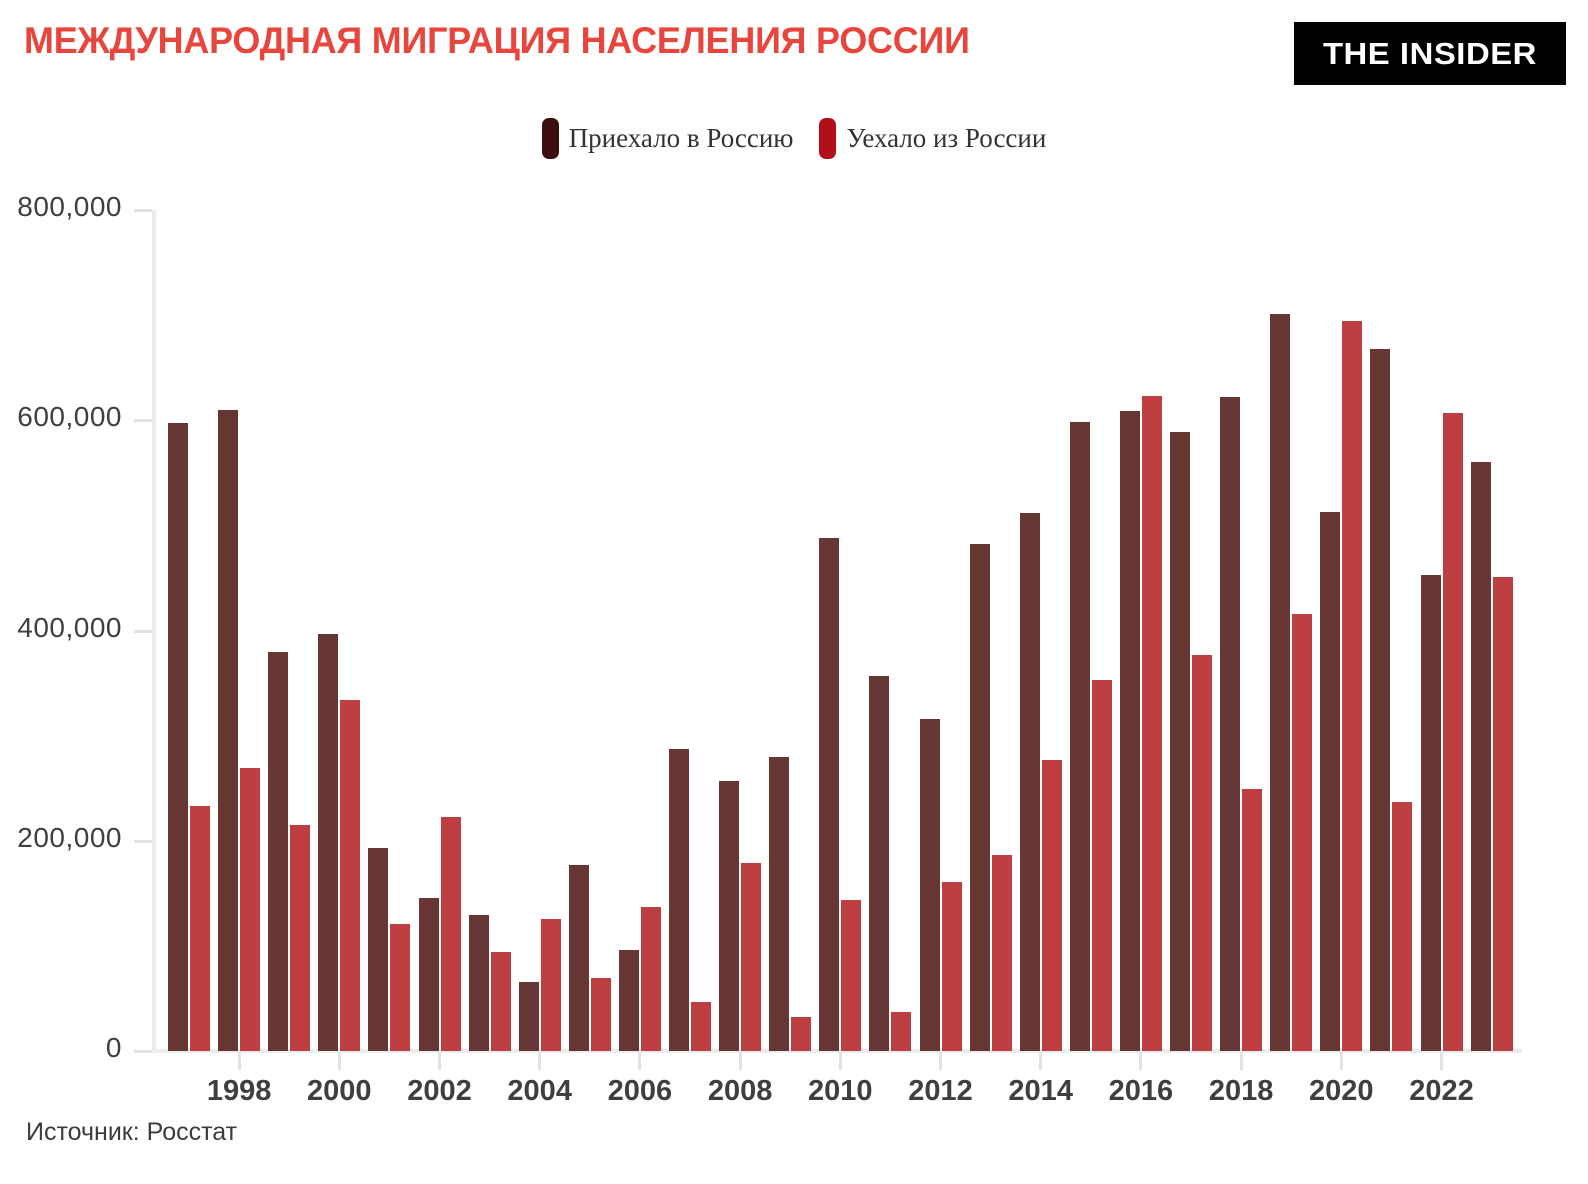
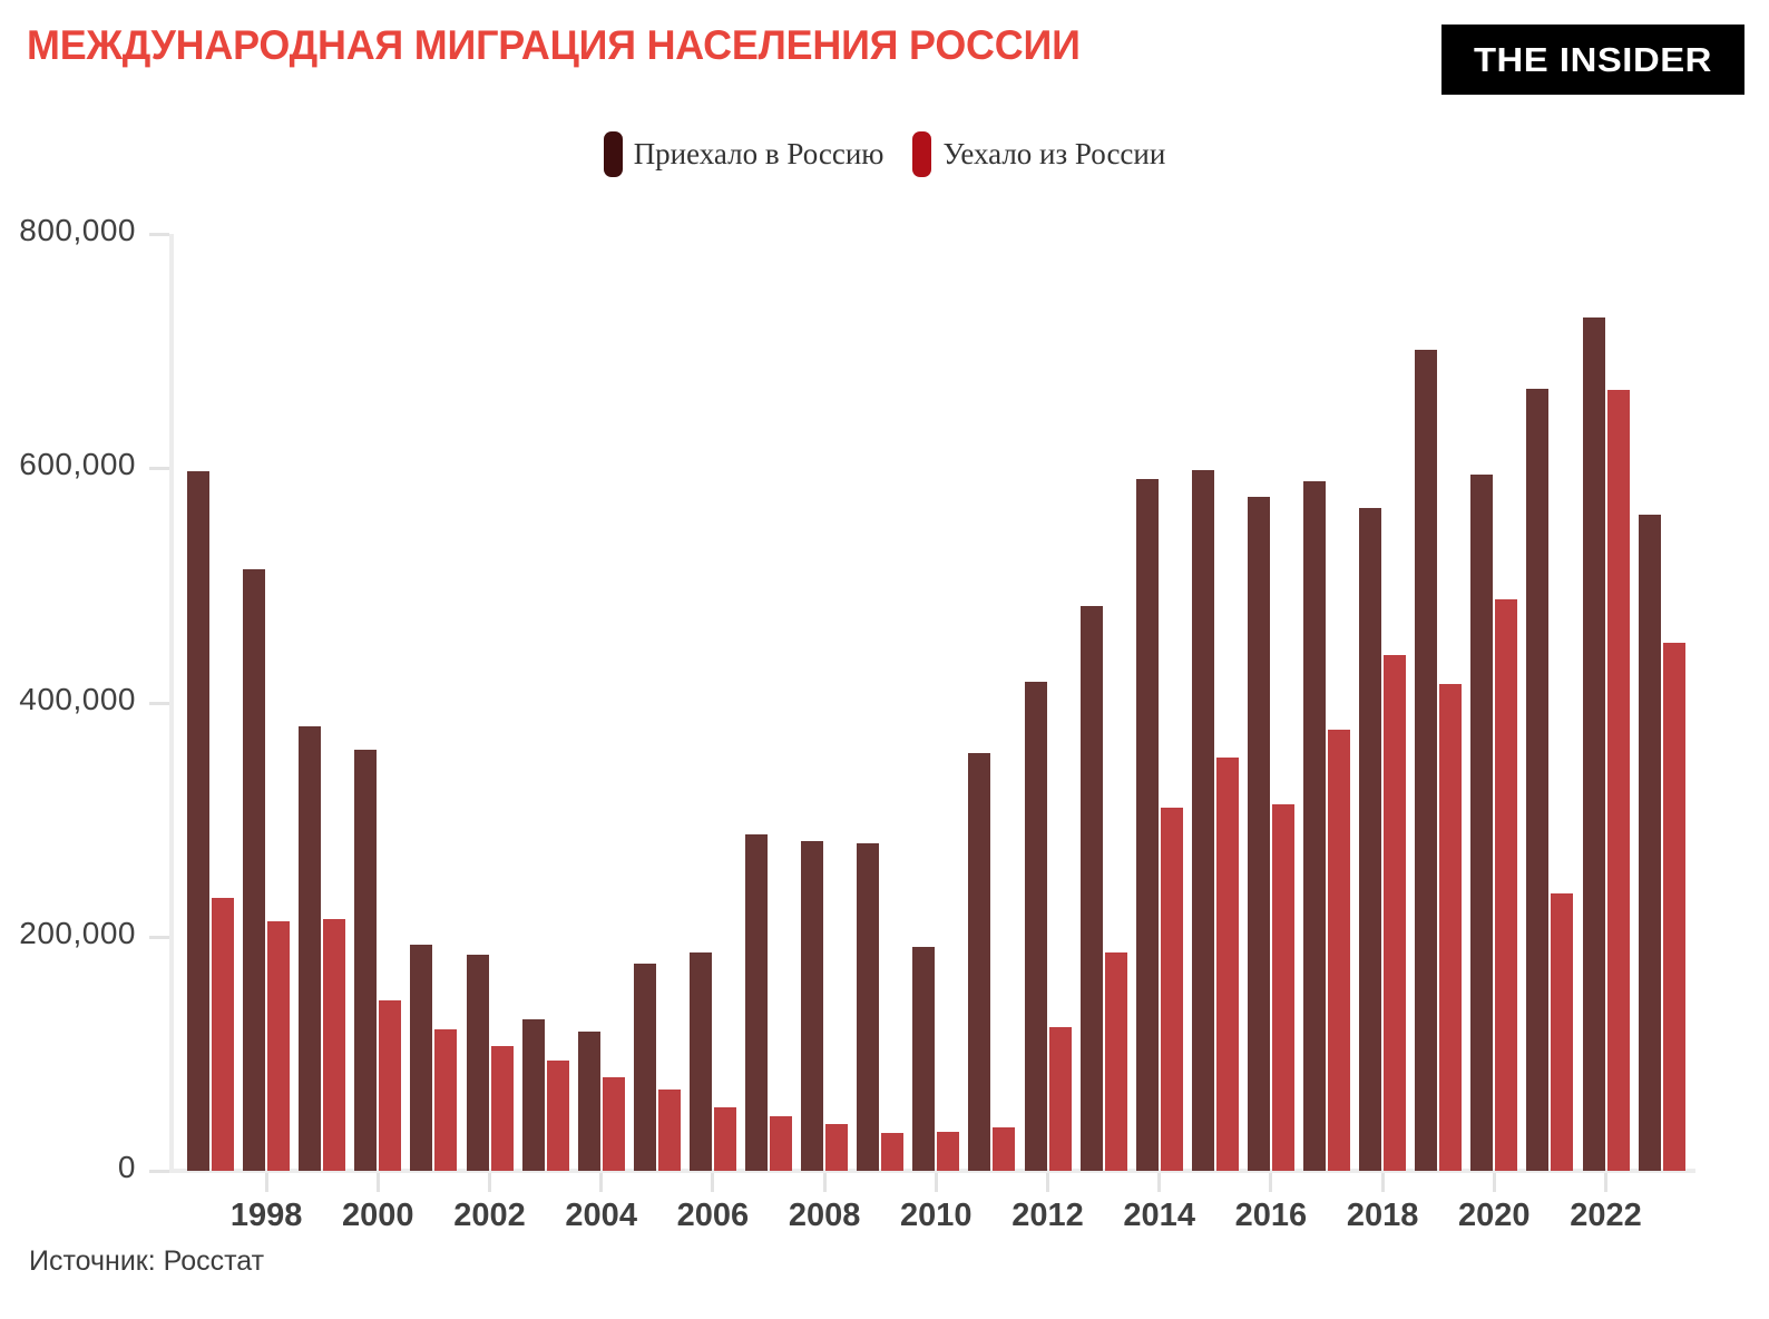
Приехало в Россию/1998: 610000 -> 514000
Уехало из России/1998: 269000 -> 213000
Приехало в Россию/2000: 397000 -> 359000
Уехало из России/2000: 334000 -> 146000
Приехало в Россию/2002: 146000 -> 185000
Уехало из России/2002: 223000 -> 107000
Приехало в Россию/2004: 66000 -> 119000
Уехало из России/2004: 126000 -> 80000
Приехало в Россию/2006: 96000 -> 186000
Уехало из России/2006: 137000 -> 54000
Приехало в Россию/2008: 257000 -> 282000
Уехало из России/2008: 179000 -> 40000
Приехало в Россию/2010: 488000 -> 192000
Уехало из России/2010: 144000 -> 34000
Приехало в Россию/2012: 316000 -> 418000
Уехало из России/2012: 161000 -> 123000
Приехало в Россию/2014: 512000 -> 591000
Уехало из России/2014: 277000 -> 310000
Приехало в Россию/2016: 609000 -> 575000
Уехало из России/2016: 623000 -> 313000
Приехало в Россию/2018: 622000 -> 566000
Уехало из России/2018: 249000 -> 441000
Приехало в Россию/2020: 513000 -> 594000
Уехало из России/2020: 694000 -> 488000
Приехало в Россию/2022: 453000 -> 729000
Уехало из России/2022: 607000 -> 667000
